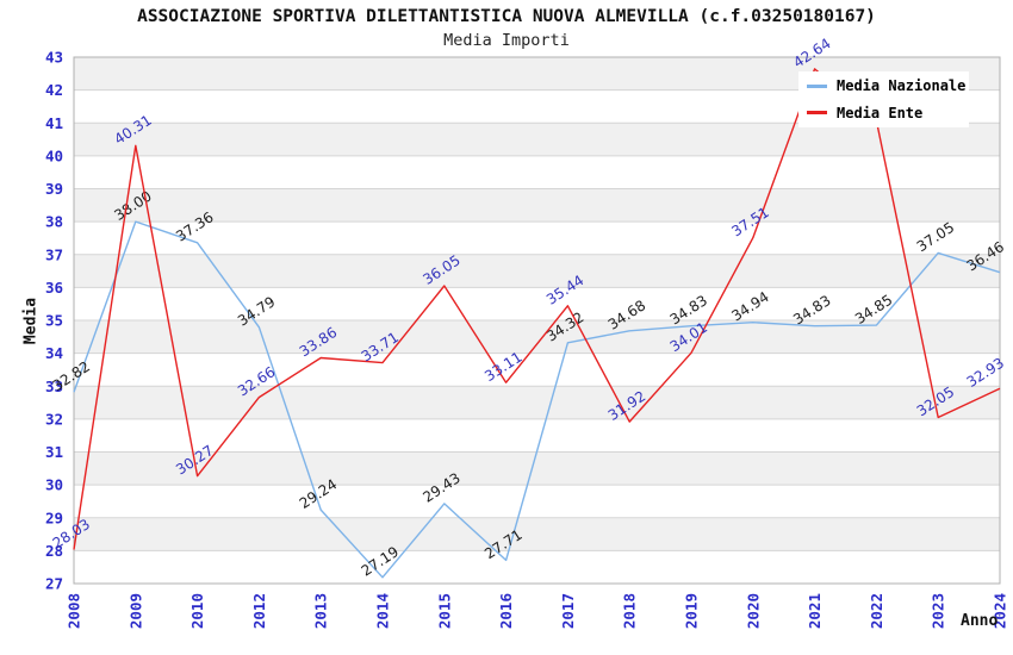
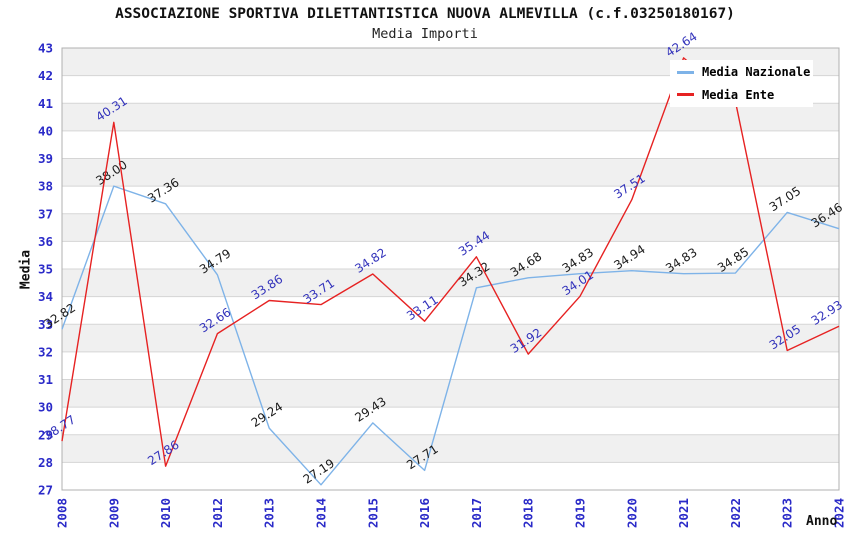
Media Ente/2008: 28.03 -> 28.77
Media Ente/2010: 30.27 -> 27.86
Media Ente/2015: 36.05 -> 34.82
